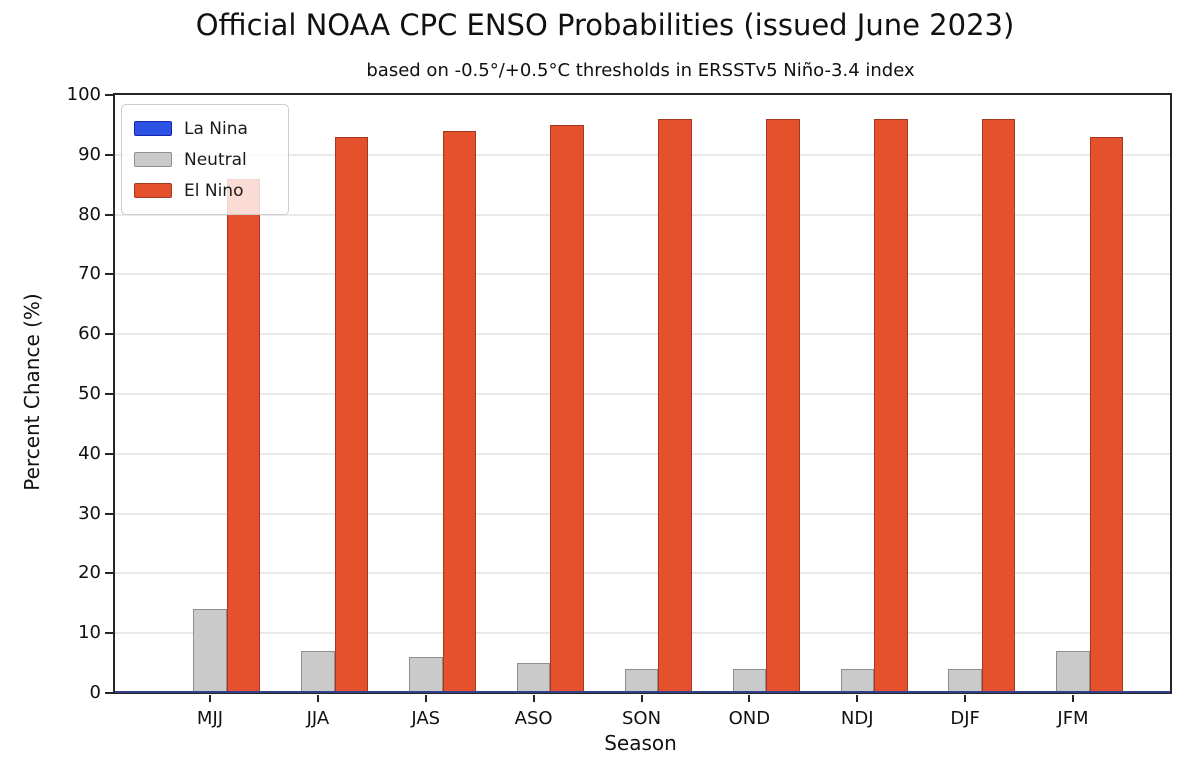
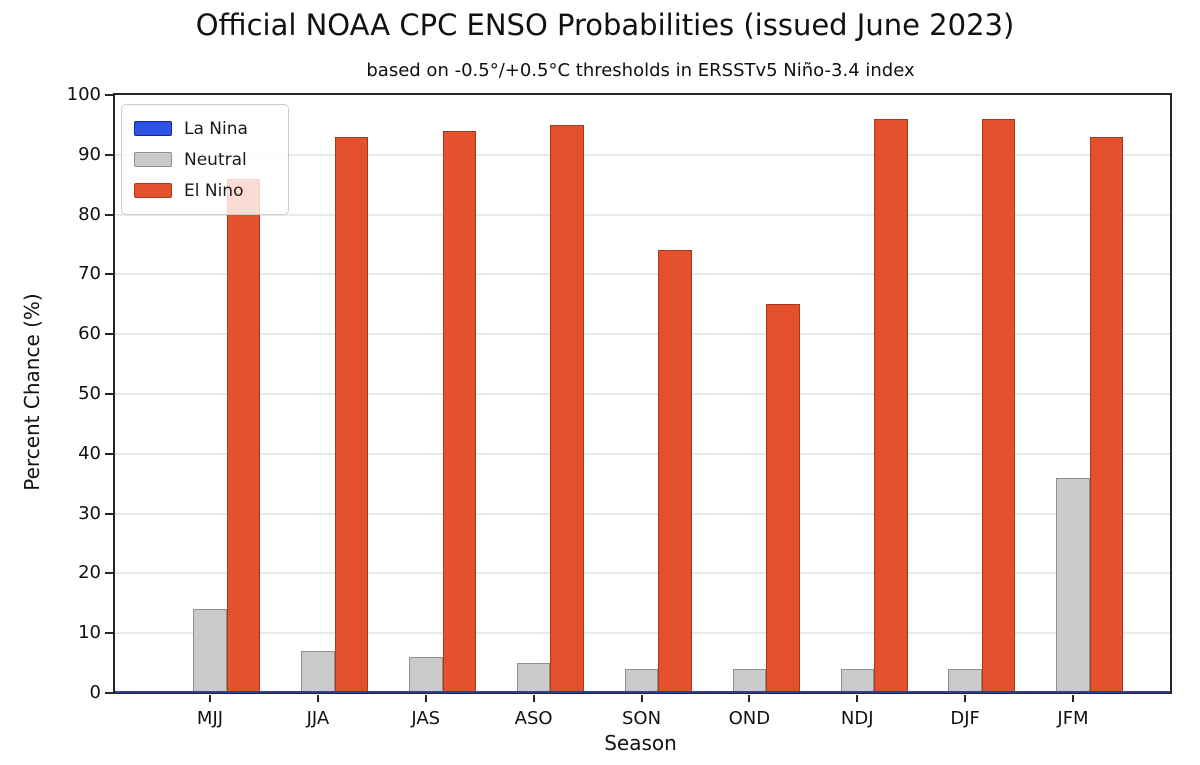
El Nino/SON: 96 -> 74
El Nino/OND: 96 -> 65
Neutral/JFM: 7 -> 36
